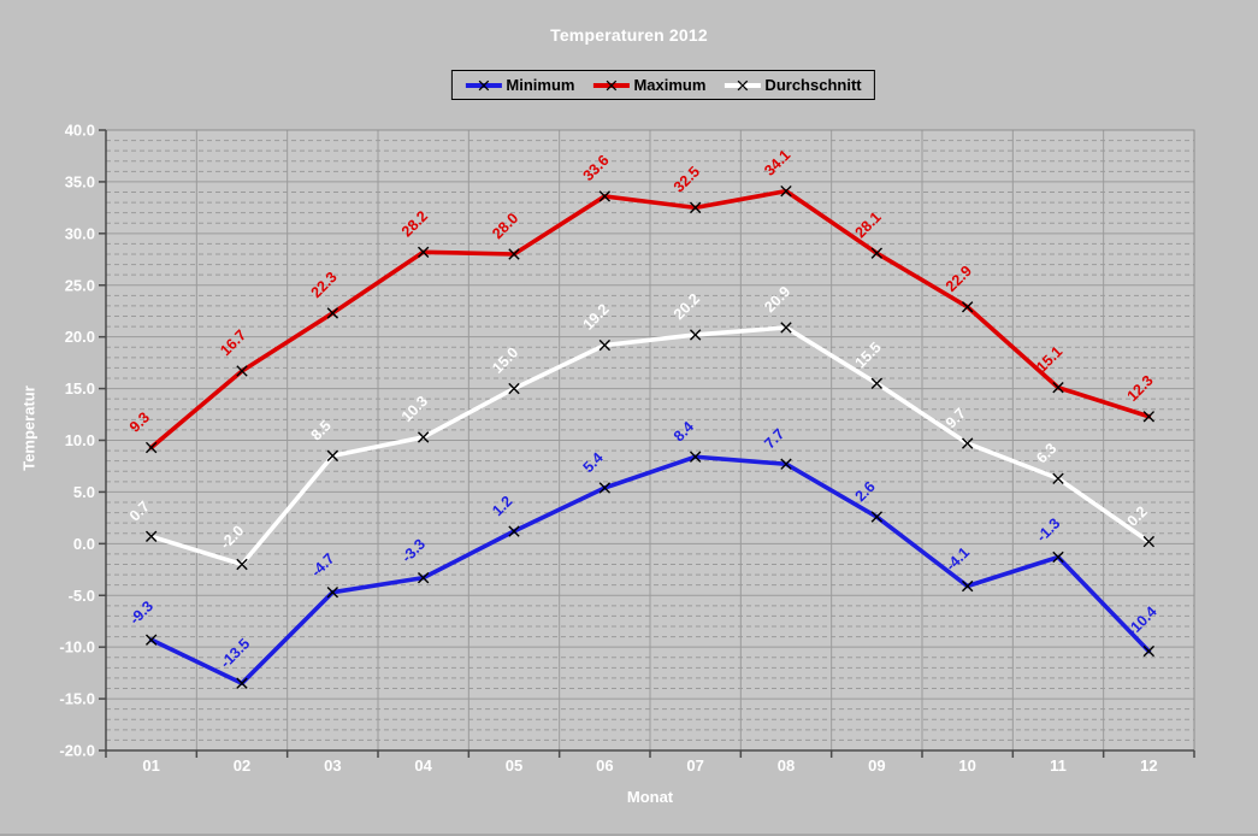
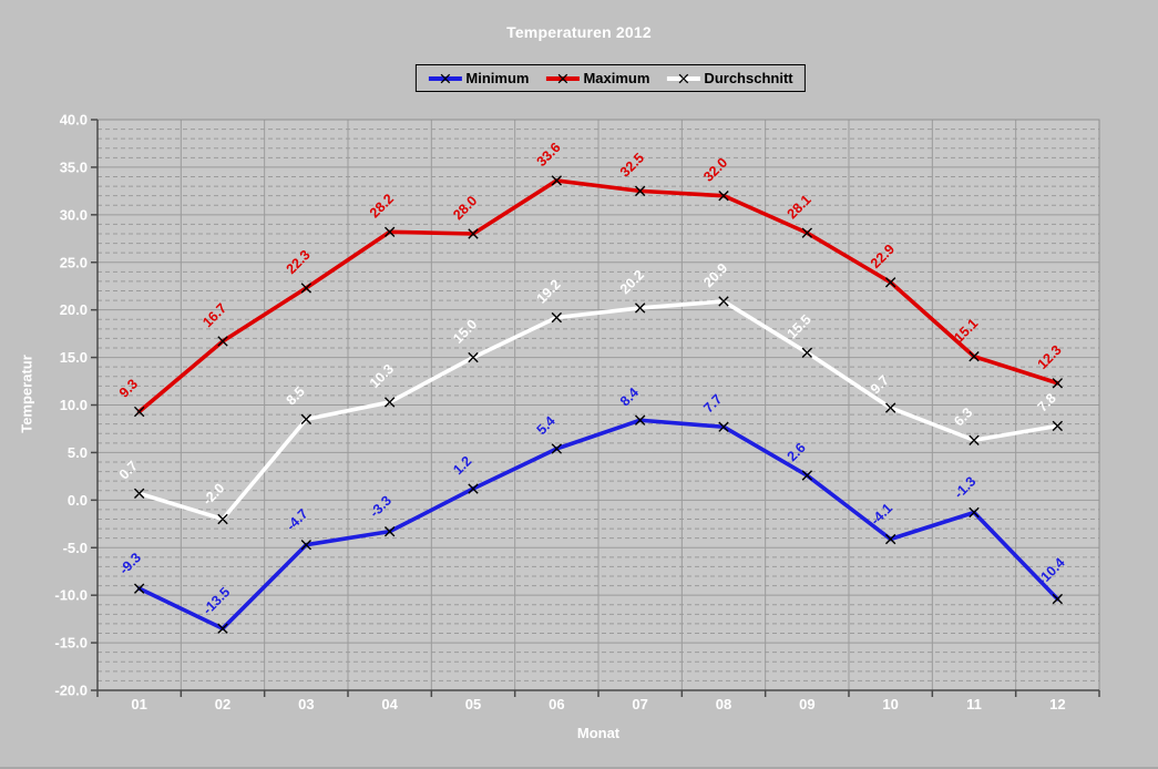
Maximum/08: 34.1 -> 32.0
Durchschnitt/12: 0.2 -> 7.8
